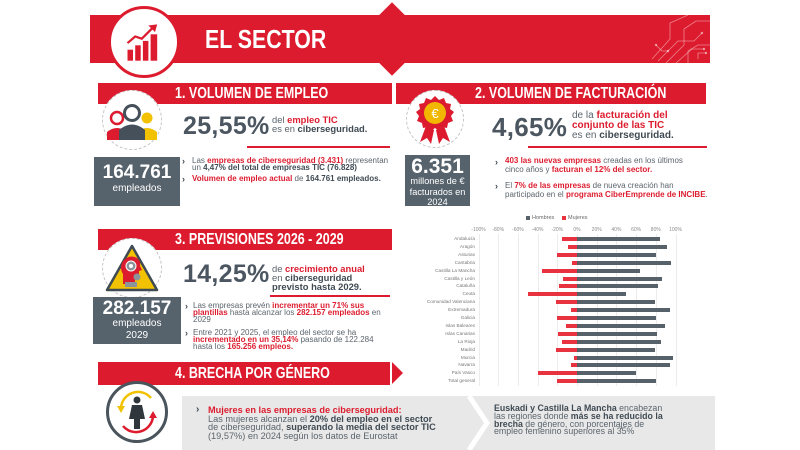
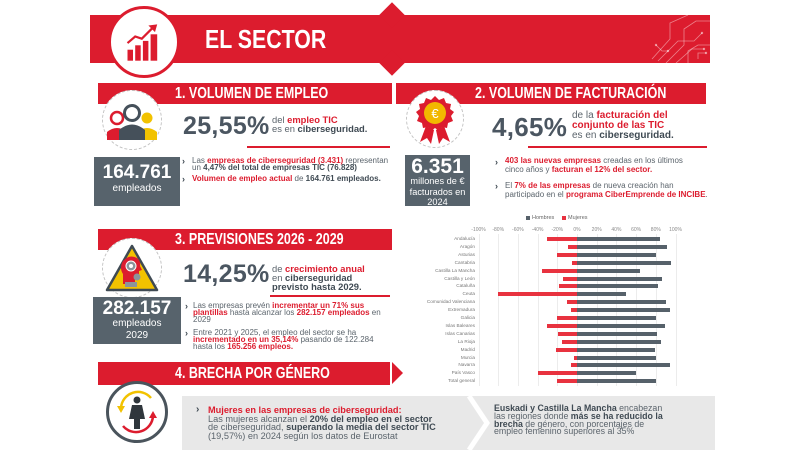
Mujeres/Andalucía: -20% -> -30%
Mujeres/Ceuta: -50% -> -80%
Hombres/Comunidad Valenciana: 80% -> 90%
Mujeres/Comunidad Valenciana: -20% -> -10%
Mujeres/Islas Baleares: -10% -> -30%
Hombres/Murcia: 100% -> 80%
